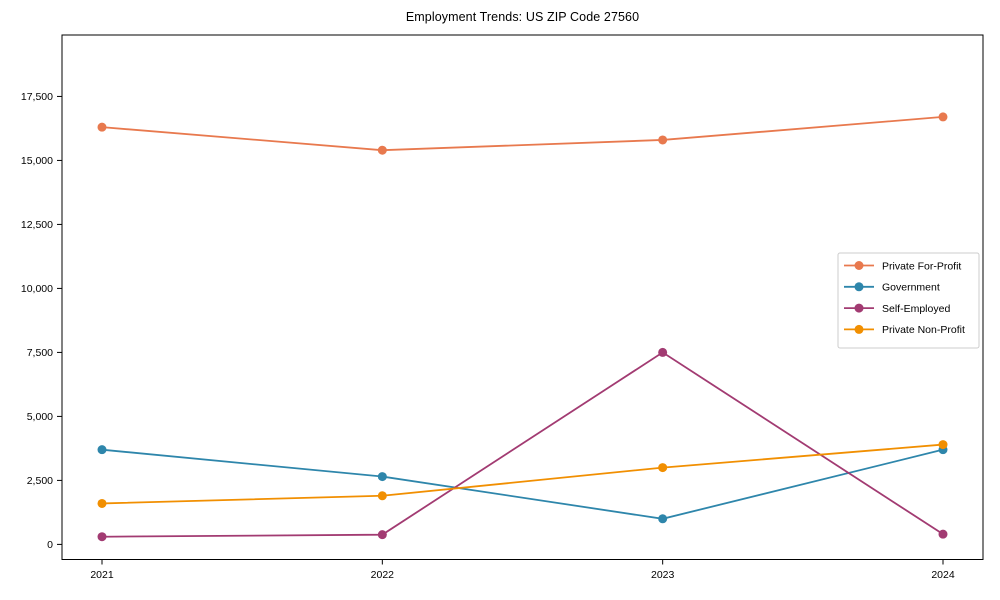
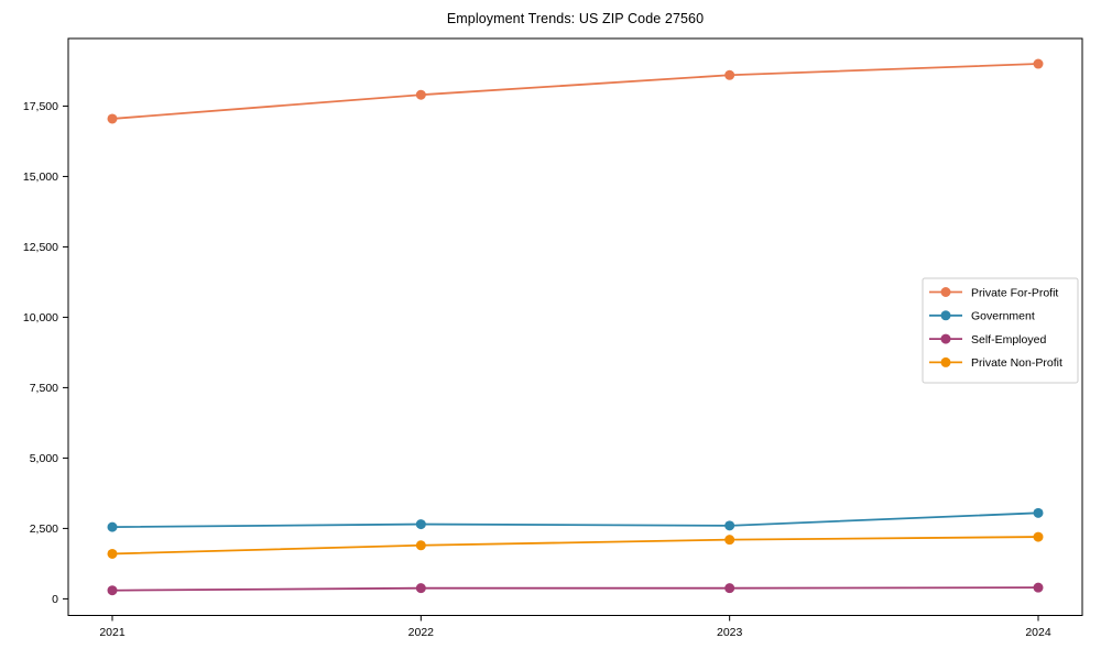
Private For-Profit/2021: 16300 -> 17000
Government/2021: 3700 -> 2600
Private For-Profit/2022: 15400 -> 17900
Private For-Profit/2023: 15800 -> 18600
Government/2023: 1000 -> 2600
Self-Employed/2023: 7500 -> 400
Private Non-Profit/2023: 3000 -> 2100
Private For-Profit/2024: 16700 -> 19000
Government/2024: 3700 -> 3000
Private Non-Profit/2024: 3900 -> 2200
